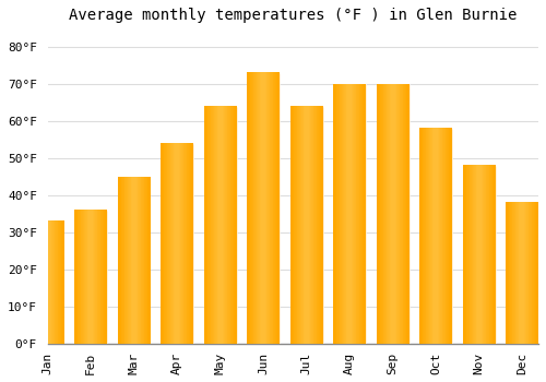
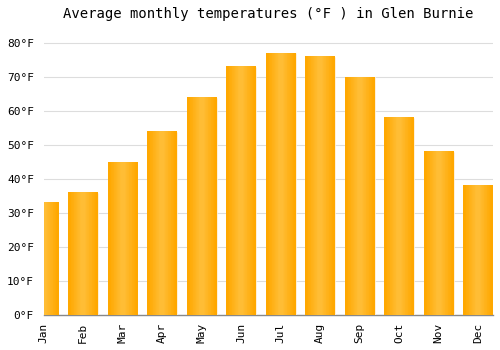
Jul: 64°F -> 77°F
Aug: 70°F -> 76°F
